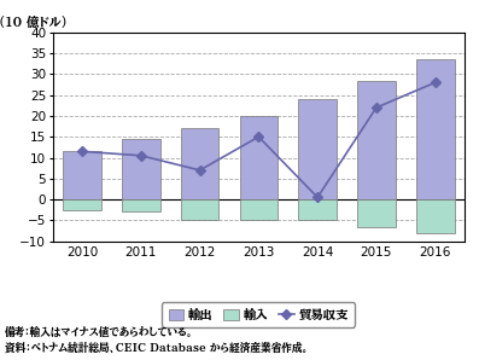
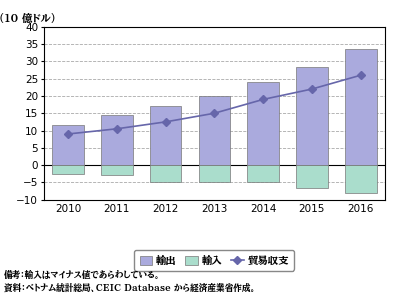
貿易収支/2010: 11.5 -> 9.0
貿易収支/2012: 7.0 -> 12.5
貿易収支/2014: 0.5 -> 19.0
貿易収支/2016: 28.0 -> 26.0
